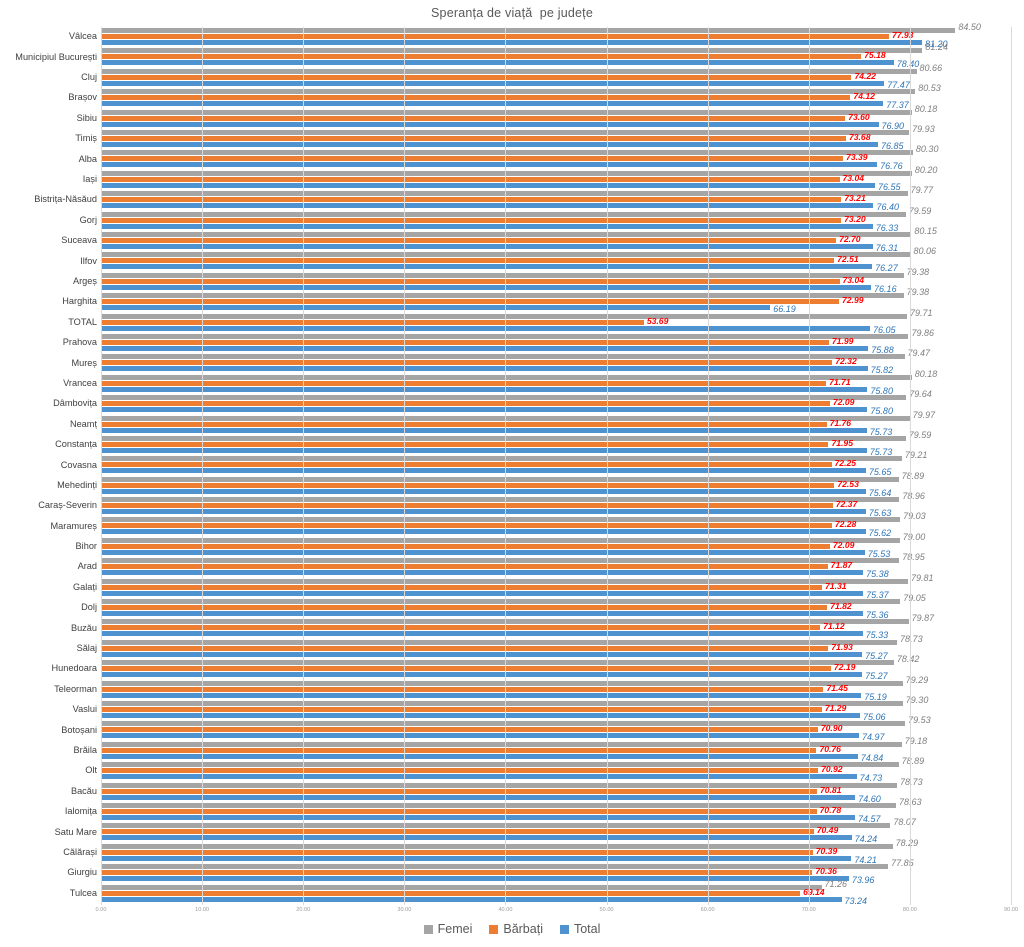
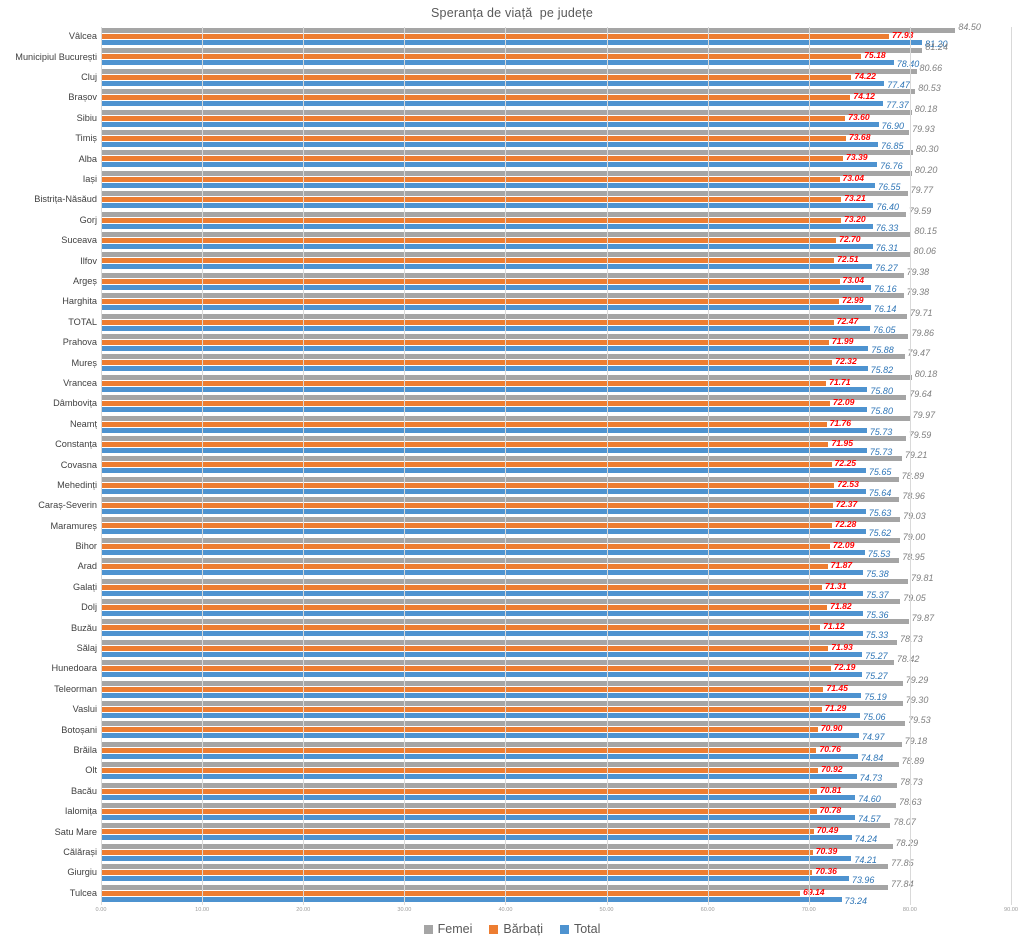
Total/Harghita: 66.19 -> 76.14
Bărbați/TOTAL: 53.69 -> 72.47
Femei/Tulcea: 71.26 -> 77.84
